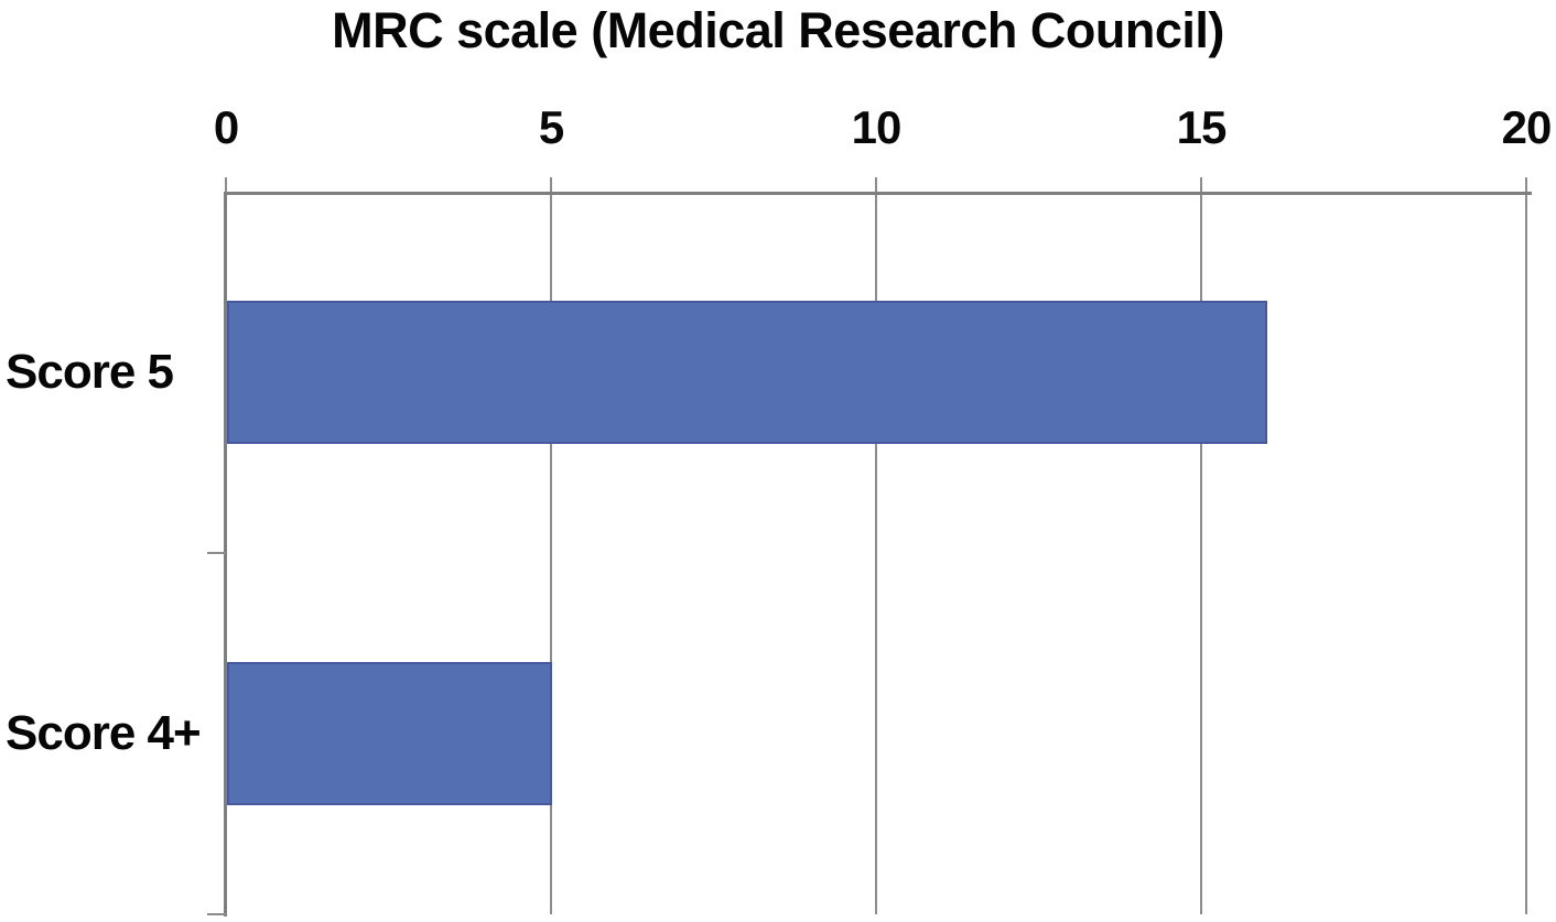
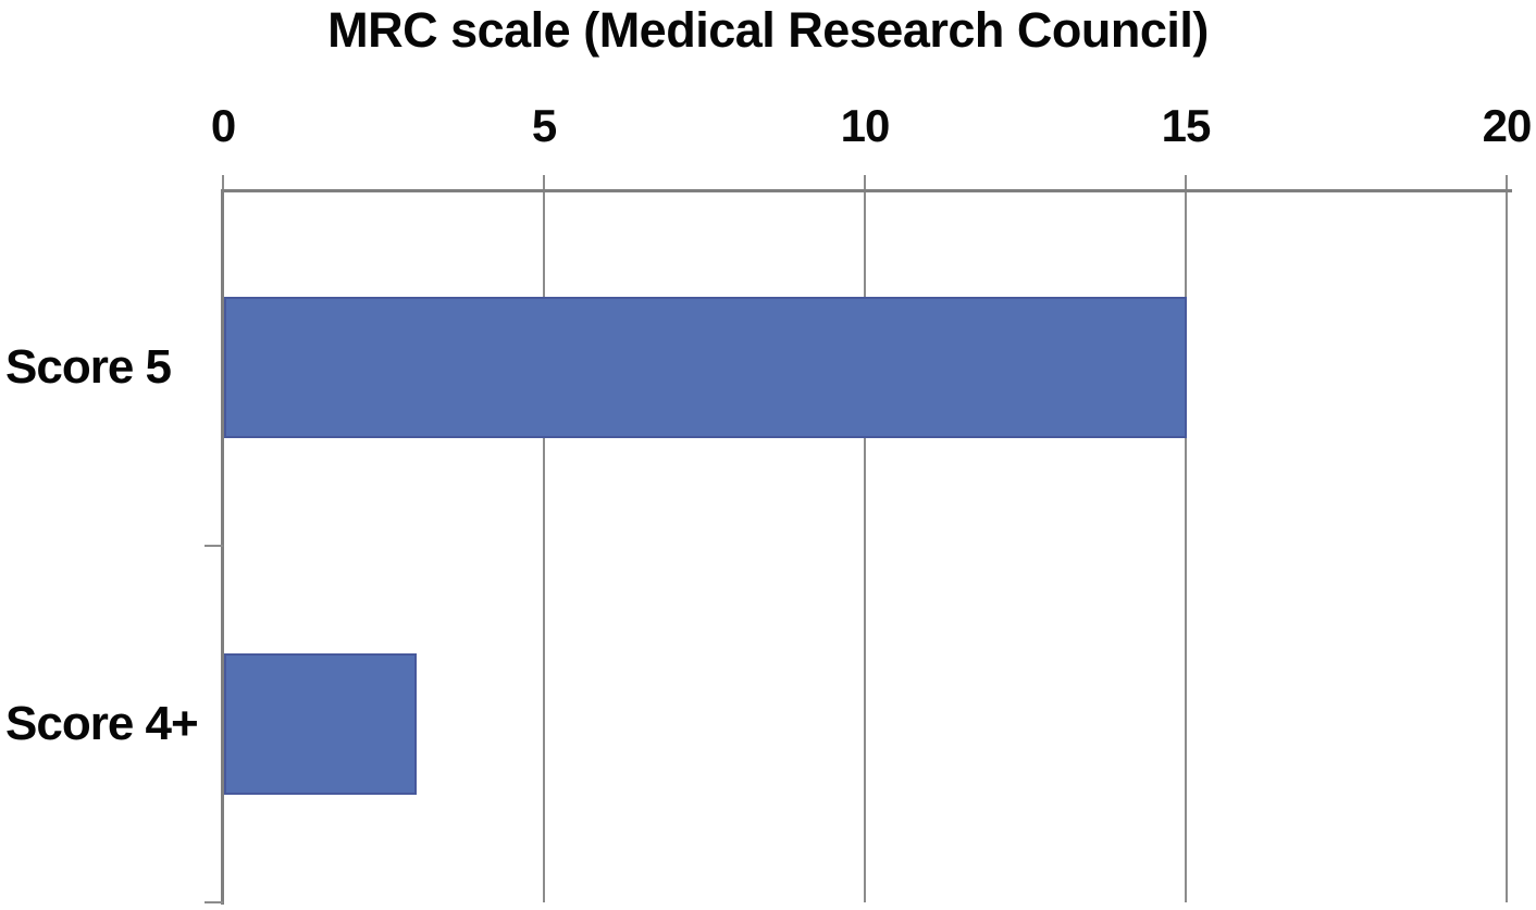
Score 5: 16 -> 15
Score 4+: 5 -> 3
